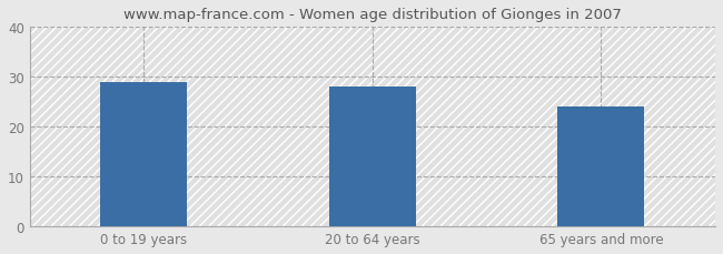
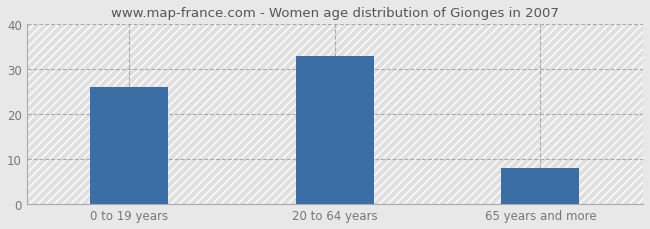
0 to 19 years: 29 -> 26
20 to 64 years: 28 -> 33
65 years and more: 24 -> 8
